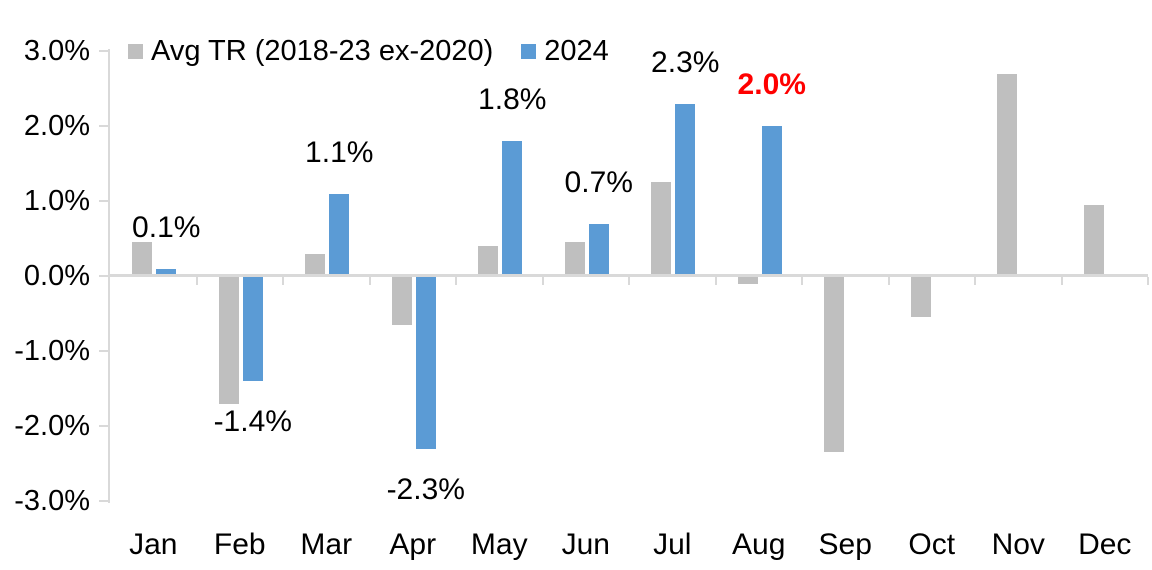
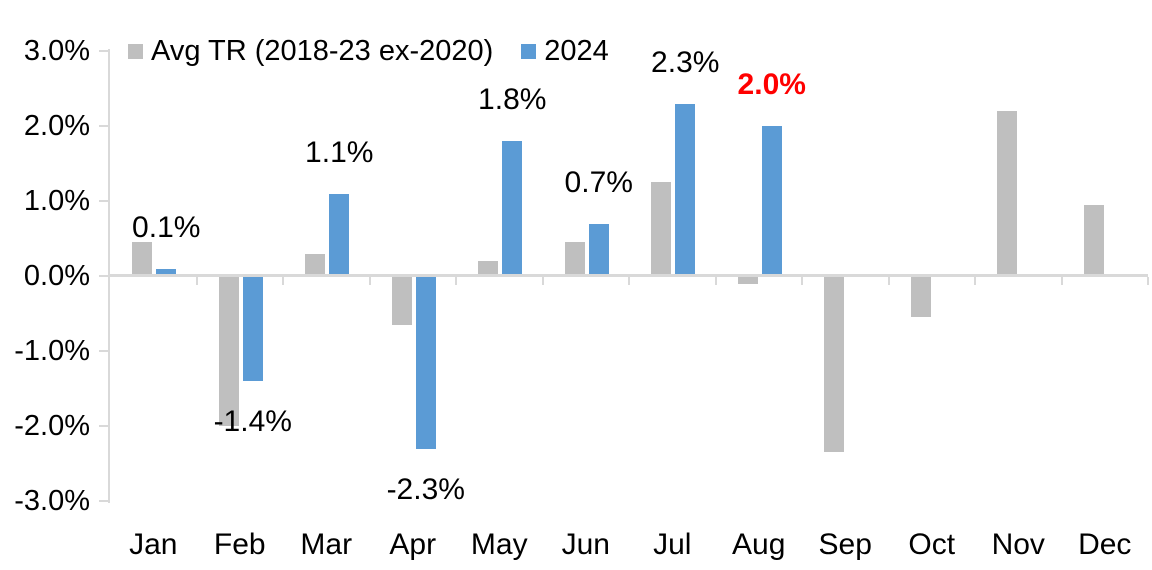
Avg TR (2018-23 ex-2020)/Feb: -1.7% -> -2.0%
Avg TR (2018-23 ex-2020)/May: 0.4% -> 0.2%
Avg TR (2018-23 ex-2020)/Nov: 2.7% -> 2.2%
